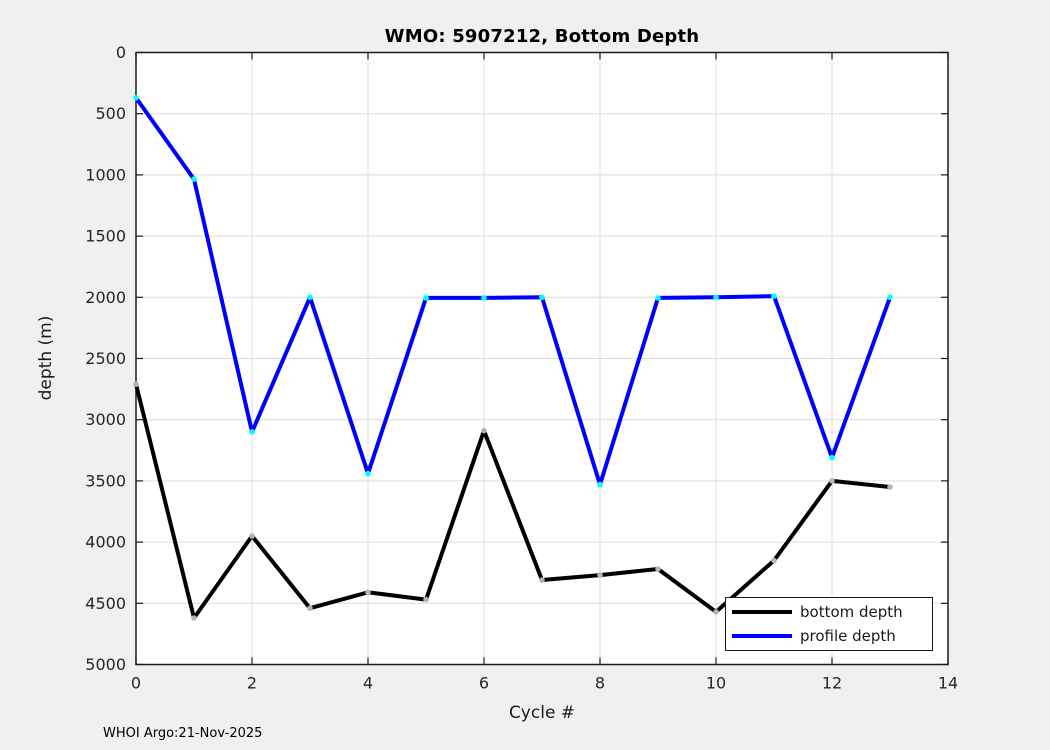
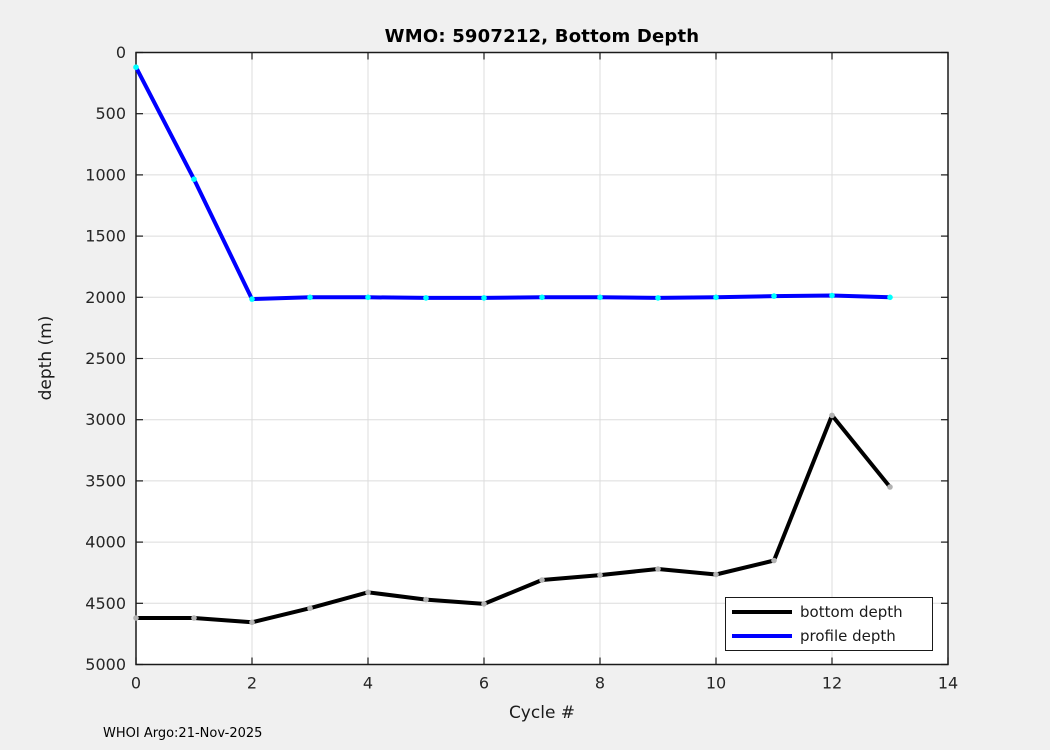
bottom depth/0: 2710 -> 4620
profile depth/0: 370 -> 120
bottom depth/2: 3950 -> 4660
profile depth/2: 3100 -> 2020
profile depth/4: 3440 -> 2000
bottom depth/6: 3090 -> 4500
profile depth/8: 3530 -> 2000
bottom depth/10: 4570 -> 4260
bottom depth/12: 3500 -> 2960
profile depth/12: 3310 -> 1980
